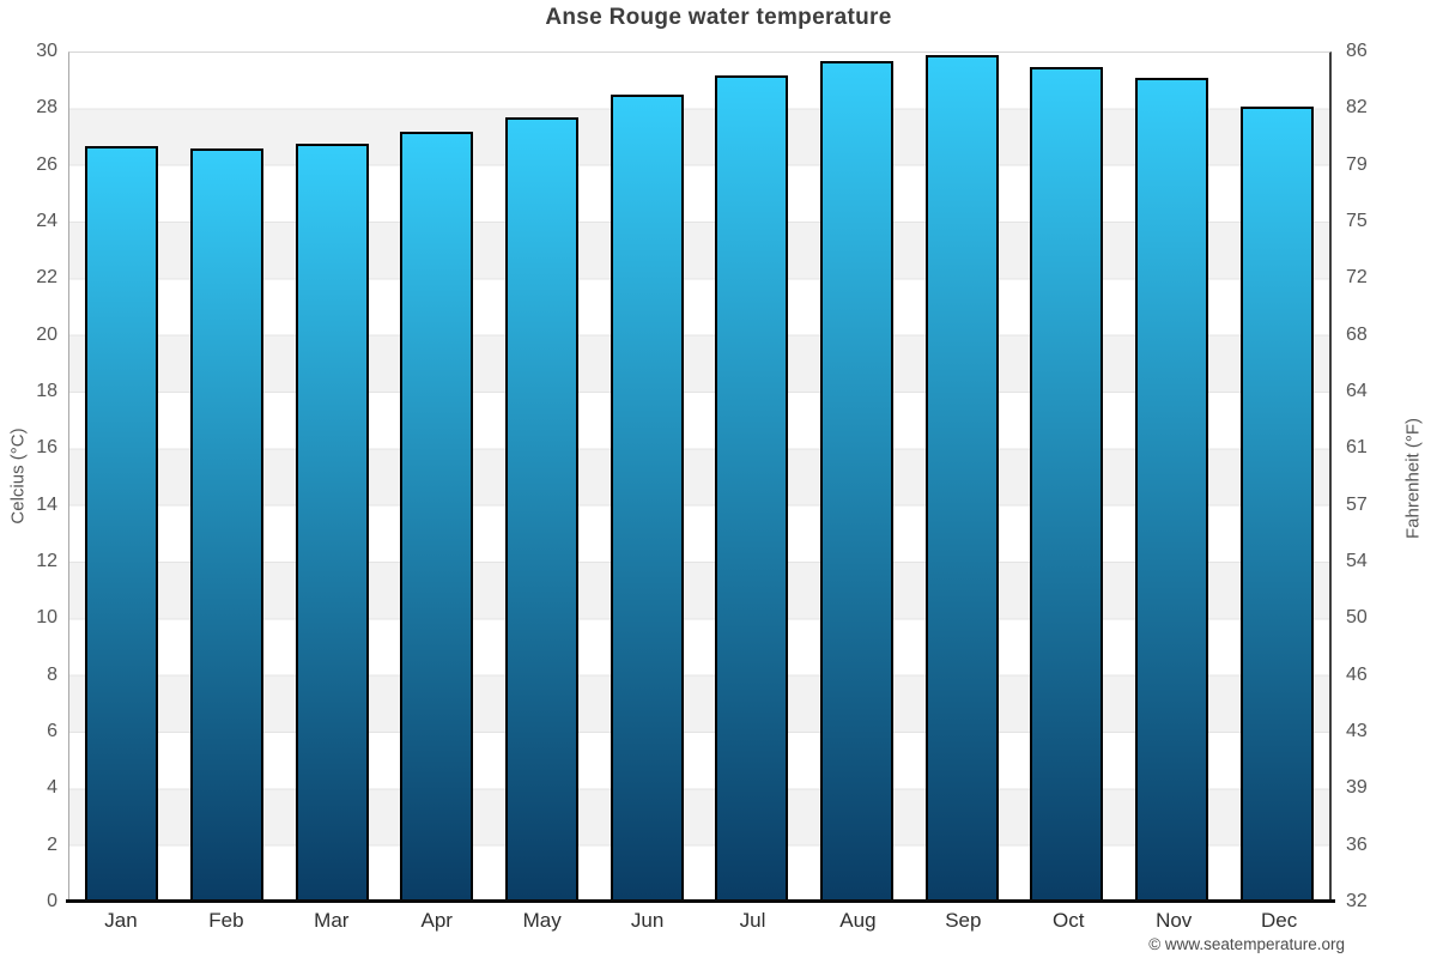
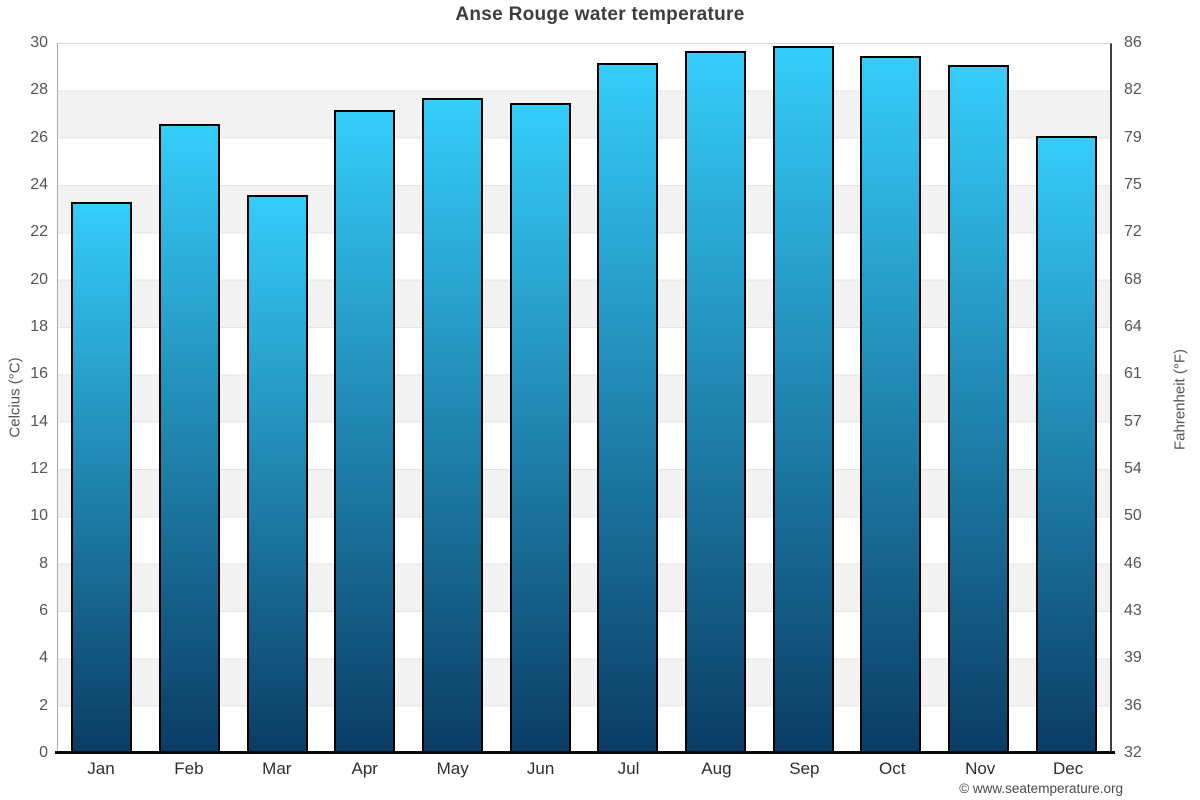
Jan: 26.7 -> 23.3
Mar: 26.8 -> 23.6
Jun: 28.5 -> 27.5
Dec: 28.1 -> 26.1
